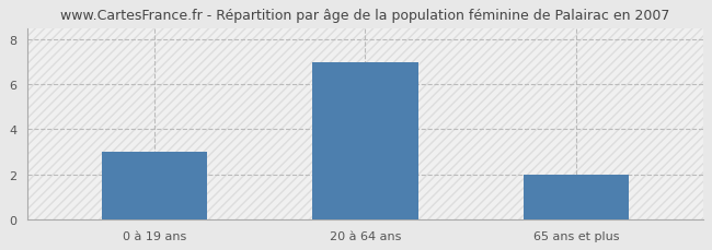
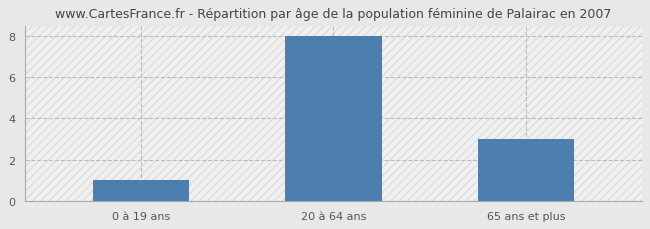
0 à 19 ans: 3 -> 1
20 à 64 ans: 7 -> 8
65 ans et plus: 2 -> 3
